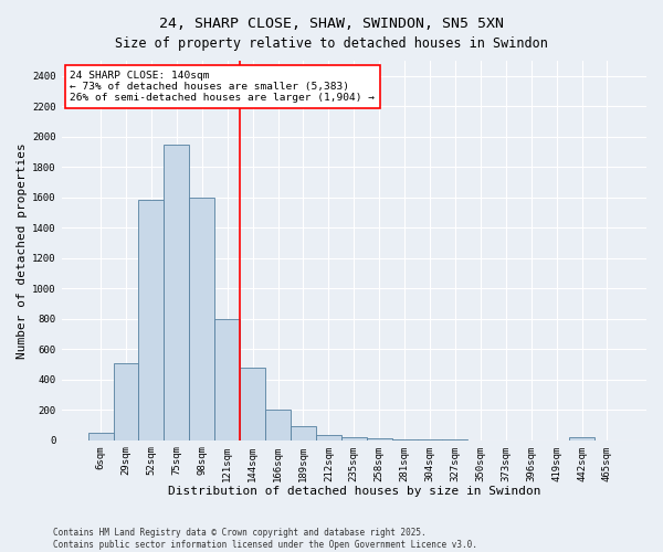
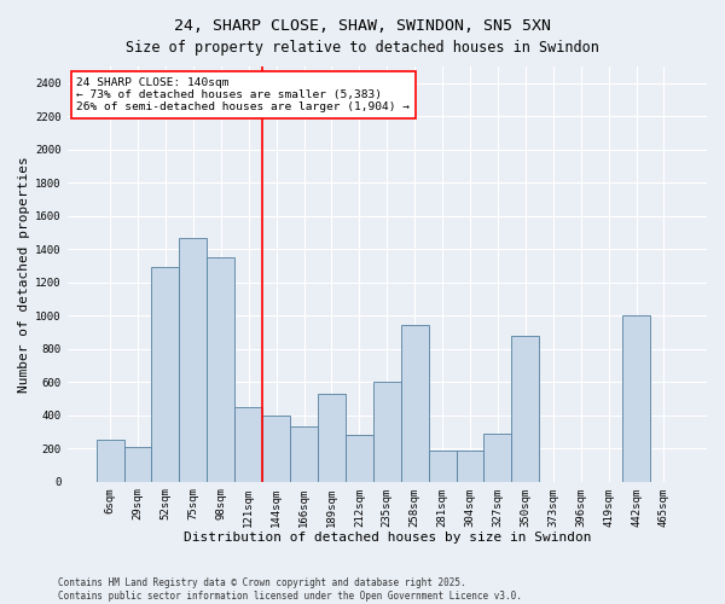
6sqm: 50 -> 250
29sqm: 510 -> 210
52sqm: 1580 -> 1290
75sqm: 1950 -> 1470
98sqm: 1600 -> 1350
121sqm: 800 -> 450
144sqm: 480 -> 400
166sqm: 200 -> 330
189sqm: 90 -> 530
212sqm: 40 -> 280
235sqm: 20 -> 600
258sqm: 10 -> 940
281sqm: 0 -> 190
304sqm: 0 -> 190
327sqm: 0 -> 290
350sqm: 0 -> 880
442sqm: 20 -> 1000
